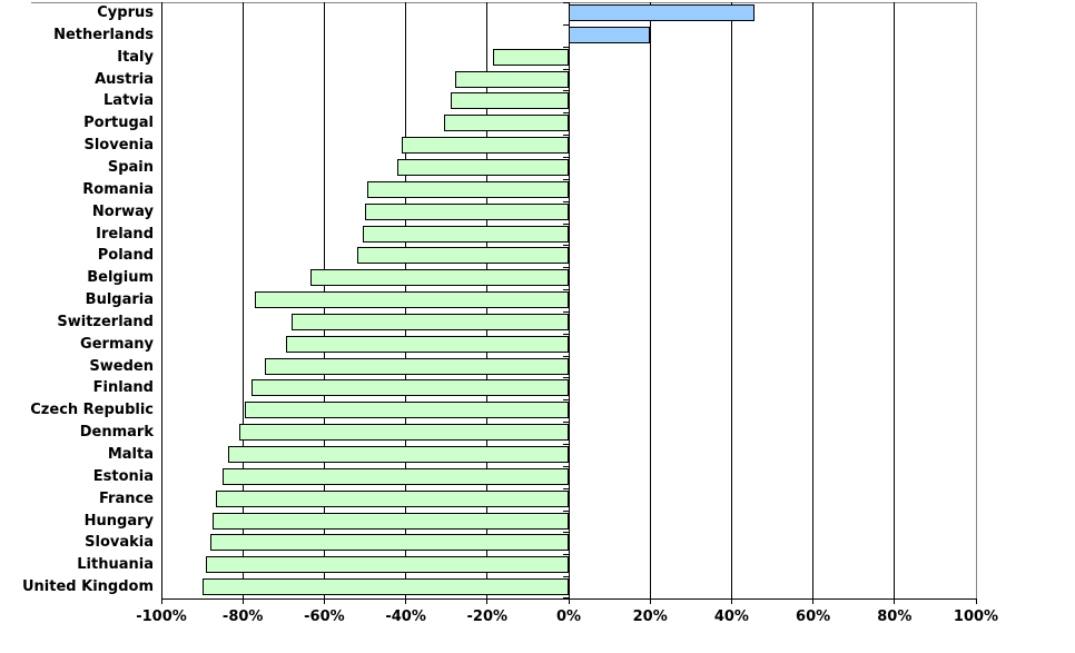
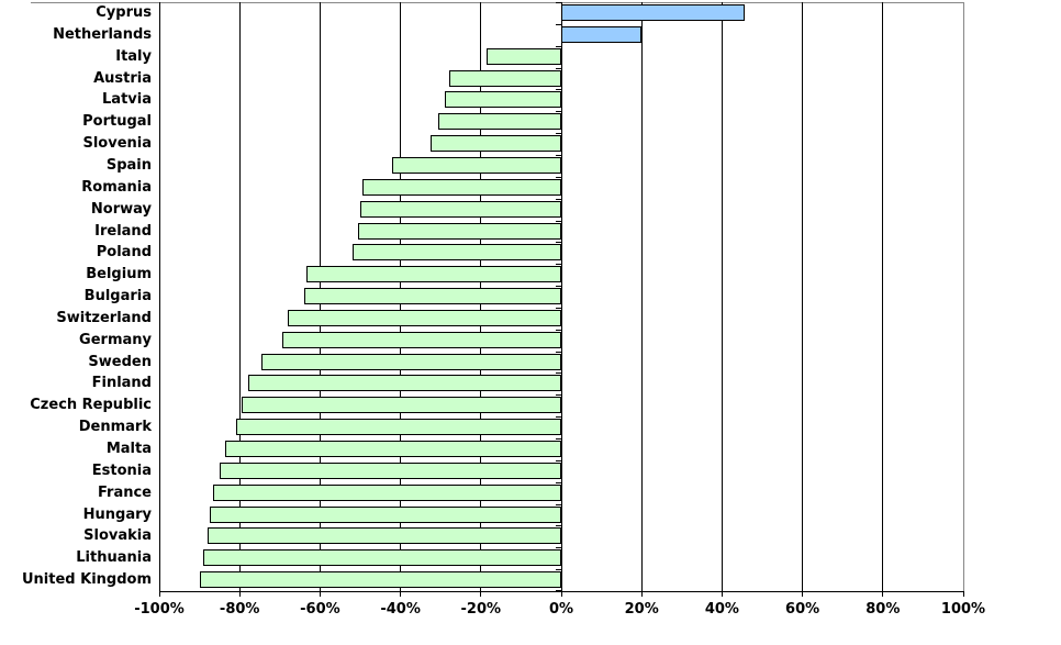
Slovenia: -41% -> -32%
Bulgaria: -77% -> -64%
